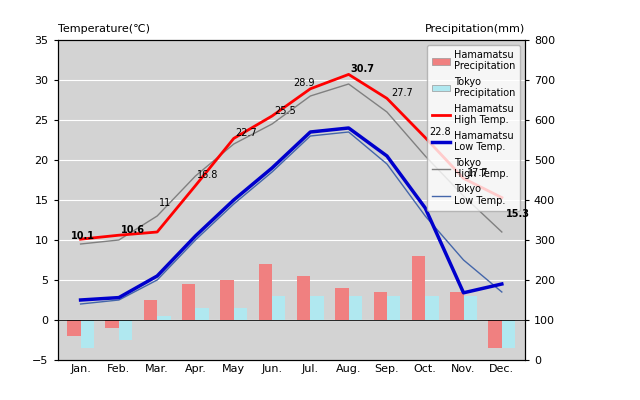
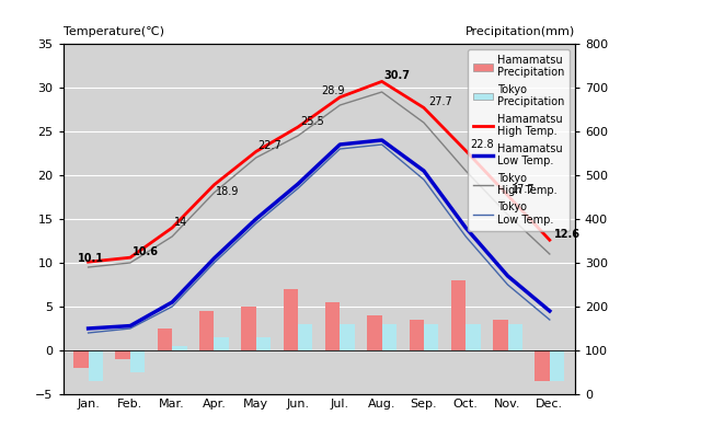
Hamamatsu High Temp./Mar.: 11 -> 14
Hamamatsu High Temp./Apr.: 16.8 -> 18.9
Hamamatsu Low Temp./Nov.: 3.4 -> 8.5
Hamamatsu High Temp./Dec.: 15.3 -> 12.6
